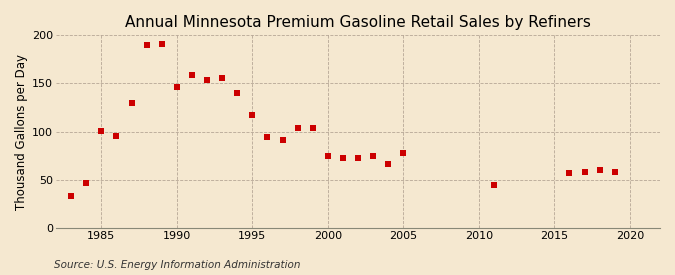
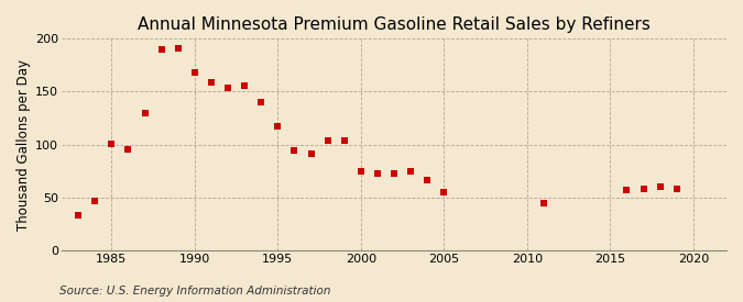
1990: 146 -> 168
2005: 78 -> 55
